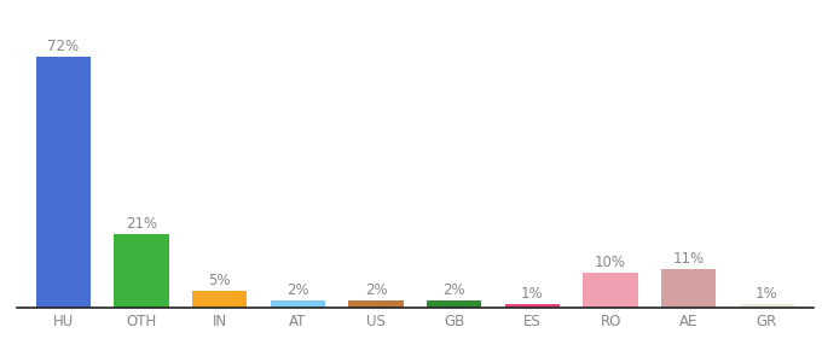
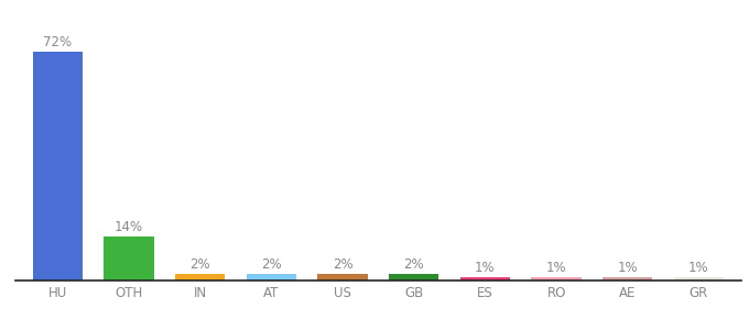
OTH: 21% -> 14%
IN: 5% -> 2%
RO: 10% -> 1%
AE: 11% -> 1%
